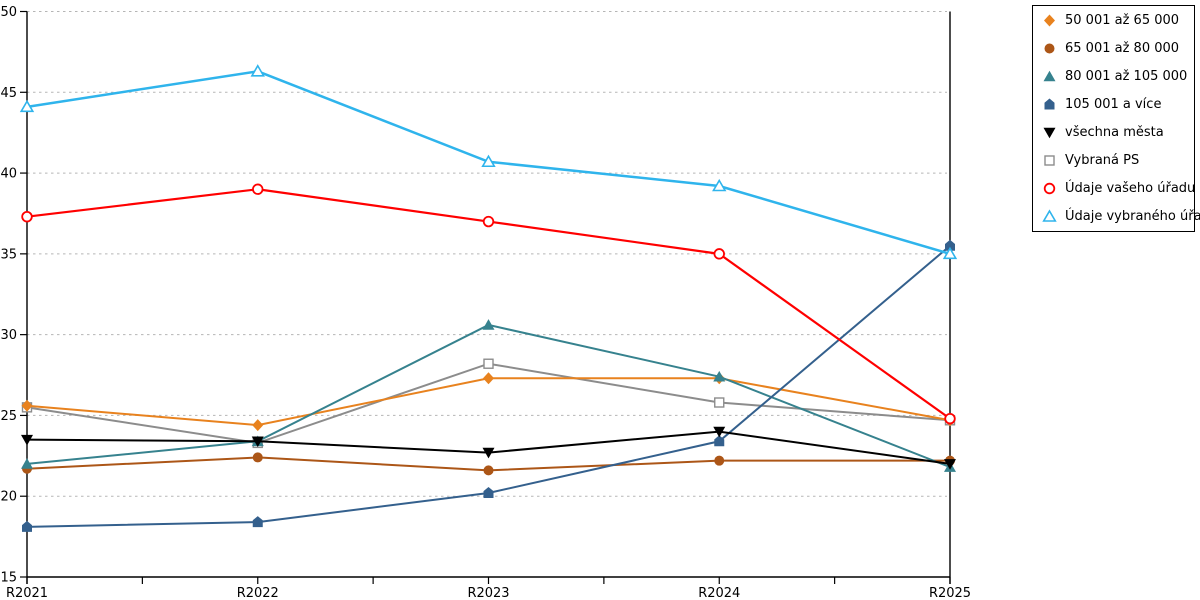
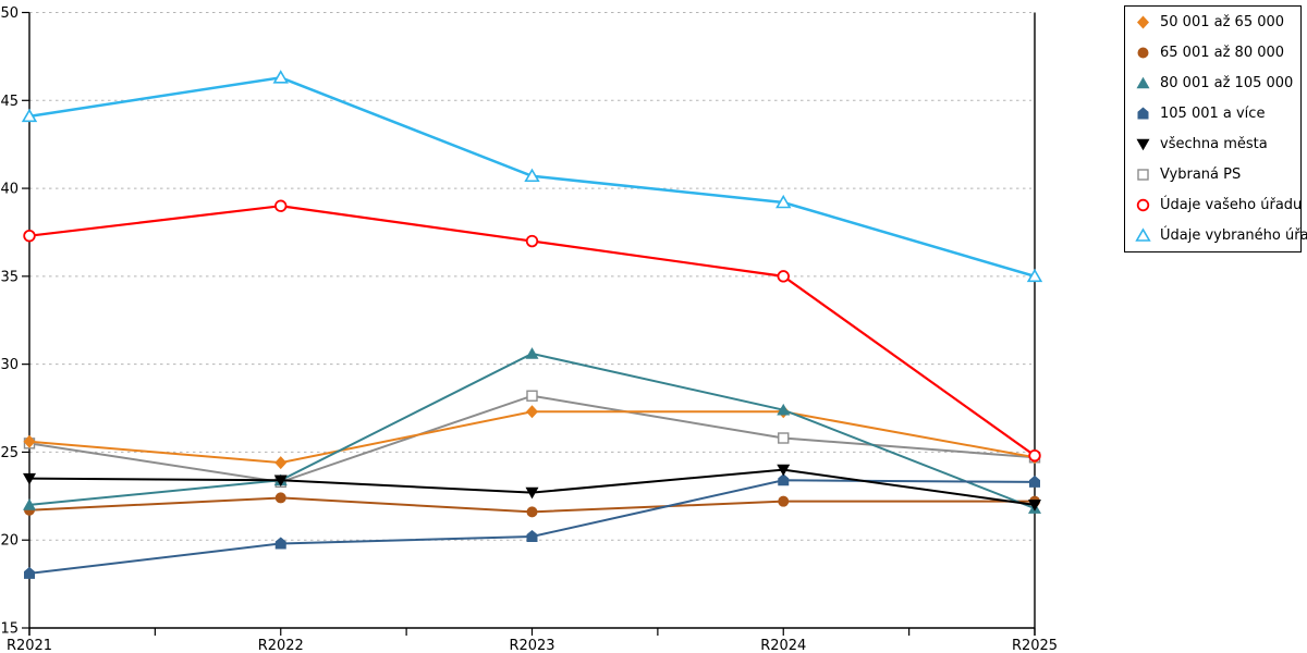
105 001 a více/R2022: 18.4 -> 19.8
105 001 a více/R2025: 35.5 -> 23.3
